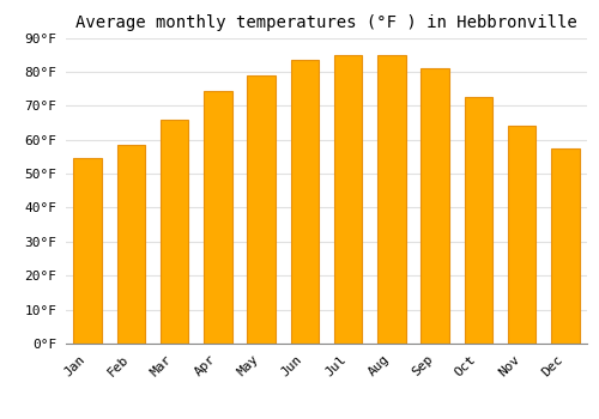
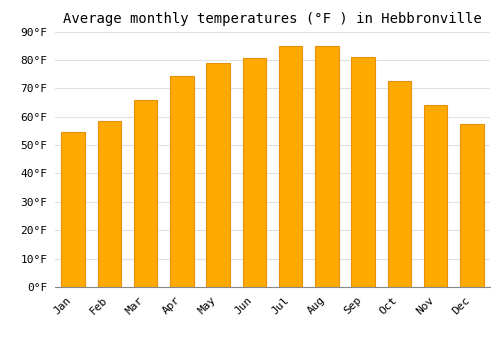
Jun: 83.5°F -> 80.5°F
